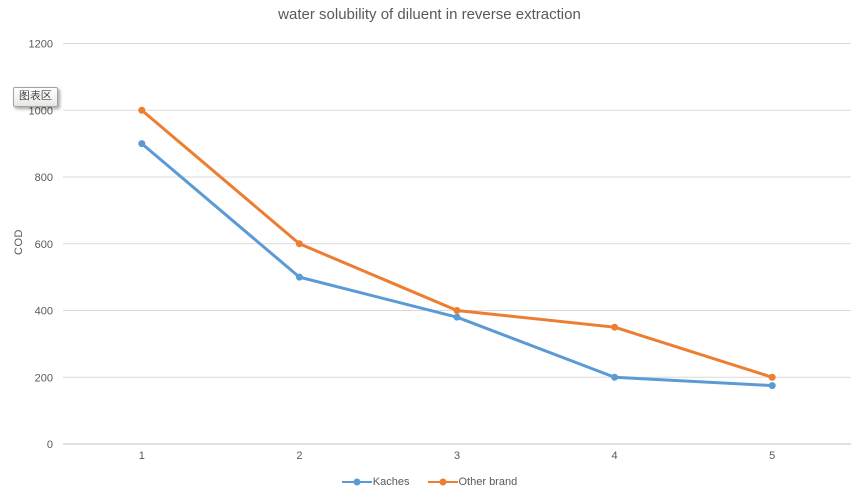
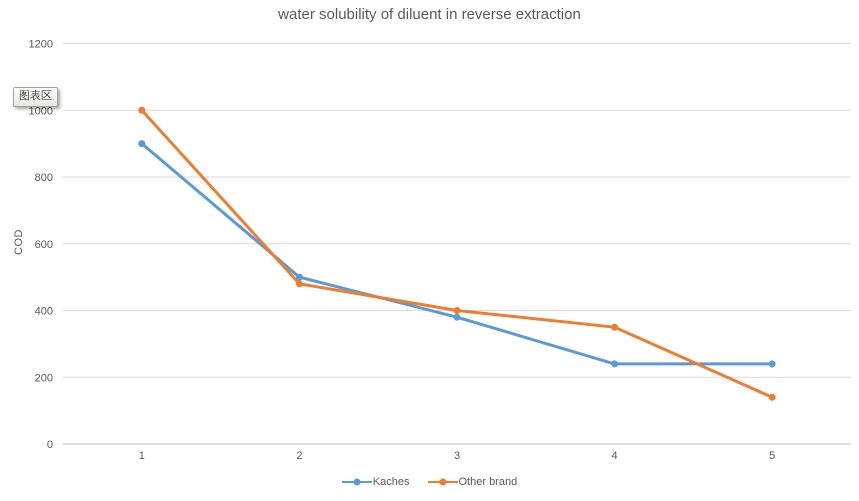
Other brand/2: 600 -> 480
Kaches/4: 200 -> 240
Kaches/5: 180 -> 240
Other brand/5: 200 -> 140
